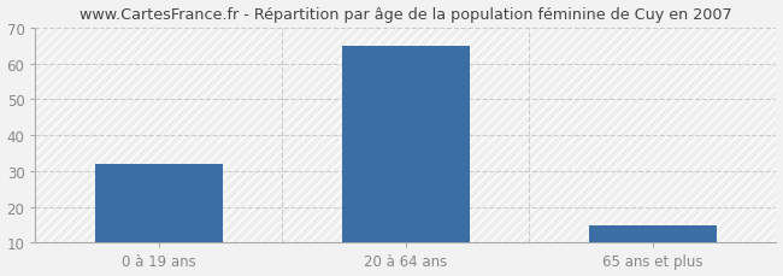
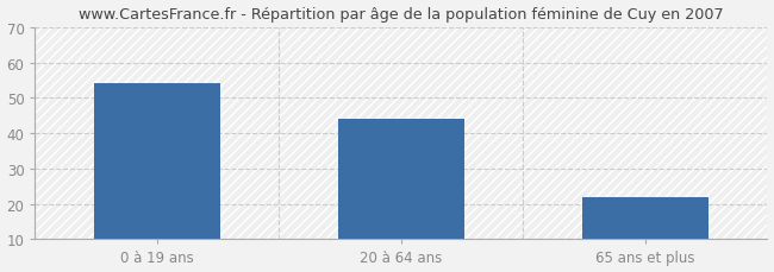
0 à 19 ans: 32 -> 54
20 à 64 ans: 65 -> 44
65 ans et plus: 15 -> 22
